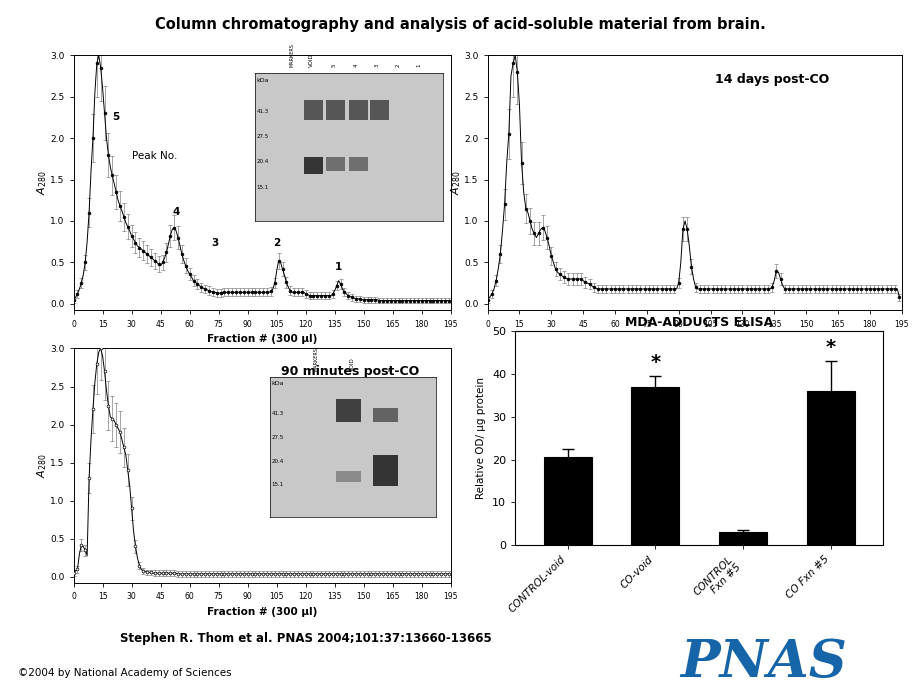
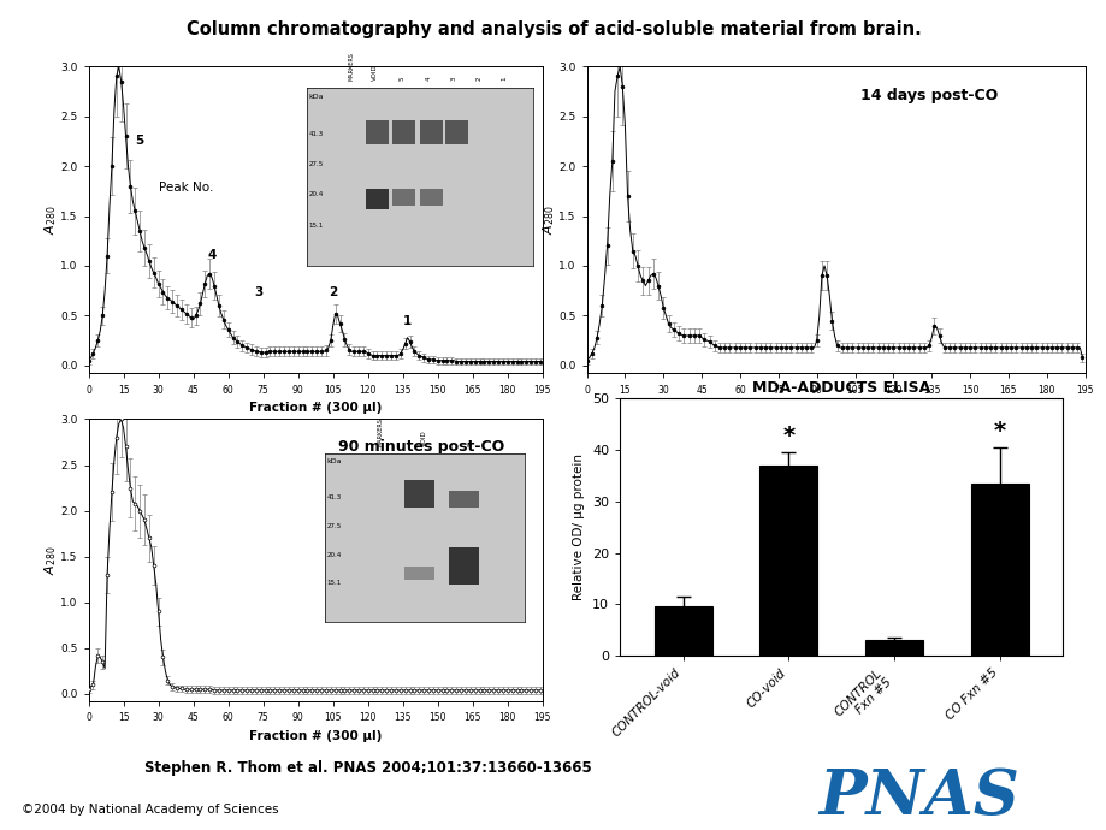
MDA-ADDUCTS ELISA/CONTROL-void: 20.5 -> 9.5
MDA-ADDUCTS ELISA/CO Fxn #5: 36.0 -> 33.5
